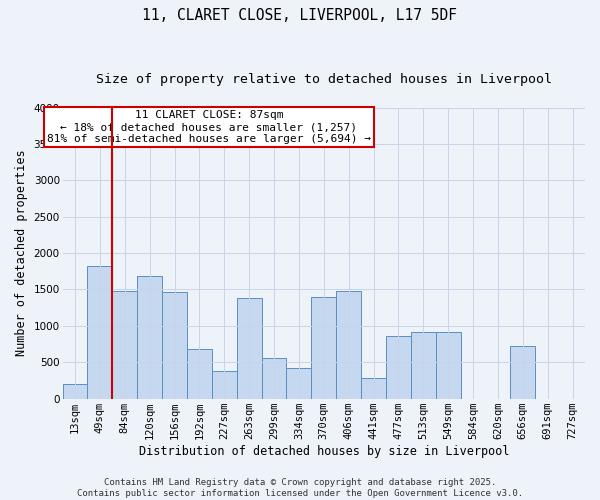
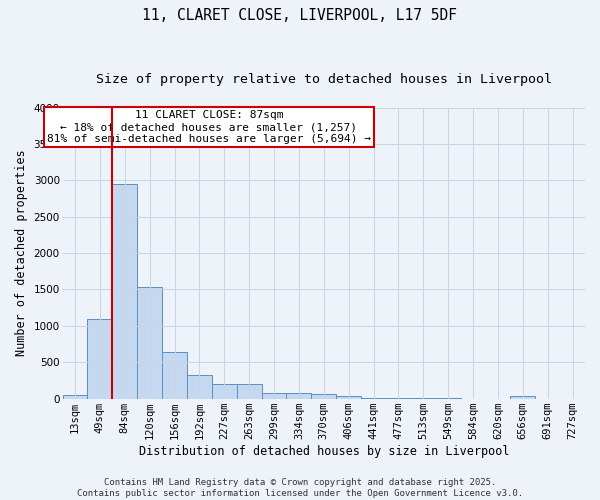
13sqm: 200 -> 50
49sqm: 1820 -> 1100
84sqm: 1480 -> 2950
120sqm: 1680 -> 1530
156sqm: 1460 -> 640
192sqm: 680 -> 330
227sqm: 380 -> 200
263sqm: 1380 -> 200
299sqm: 560 -> 80
334sqm: 420 -> 80
370sqm: 1400 -> 60
406sqm: 1480 -> 30
441sqm: 280 -> 20
477sqm: 860 -> 10
513sqm: 920 -> 0
549sqm: 920 -> 0
656sqm: 720 -> 30
